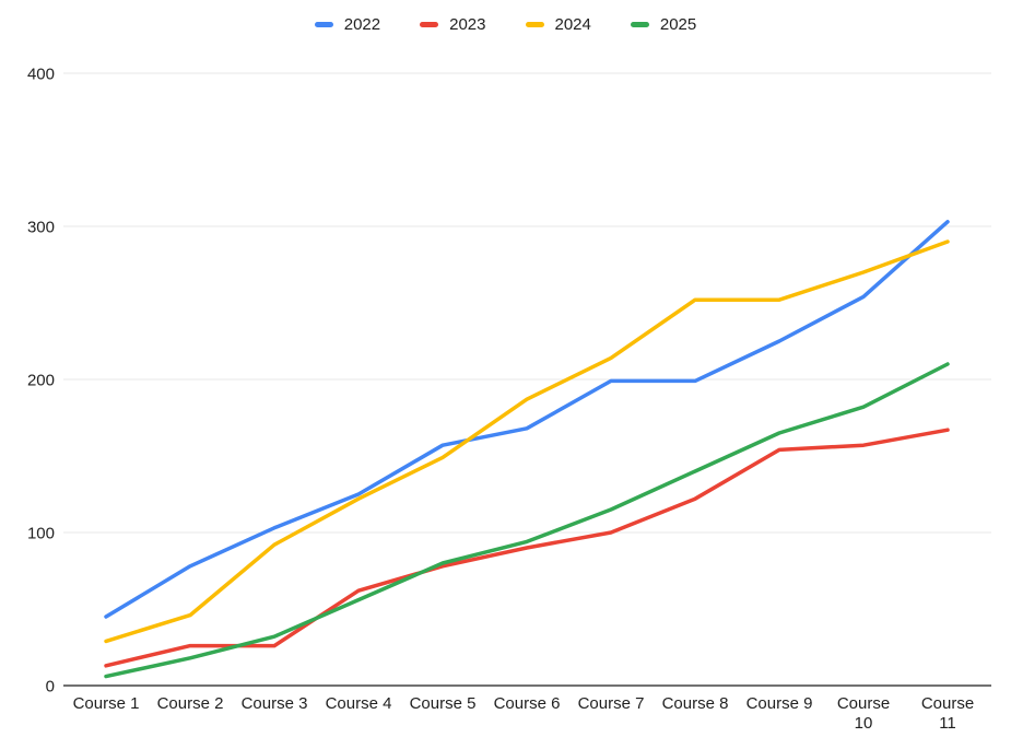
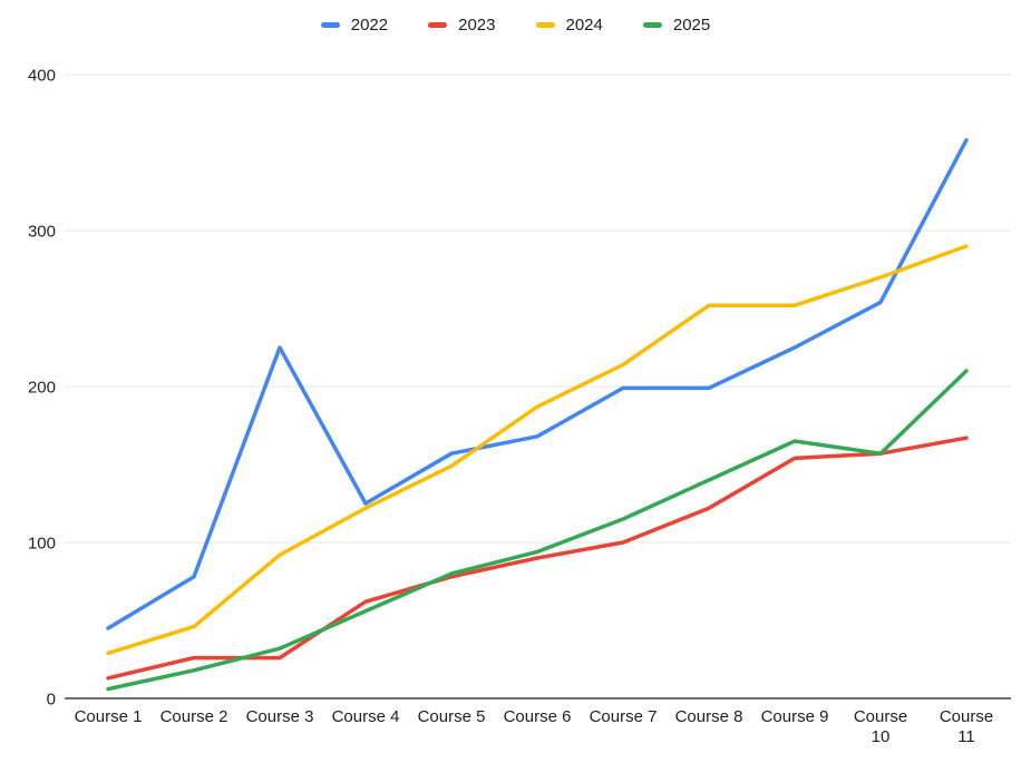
2022/Course 3: 103 -> 225
2025/Course 10: 182 -> 157
2022/Course 11: 303 -> 358
